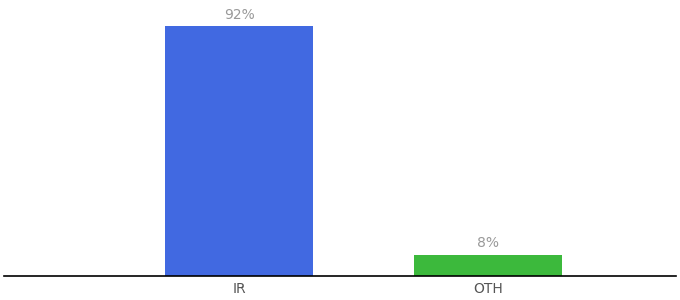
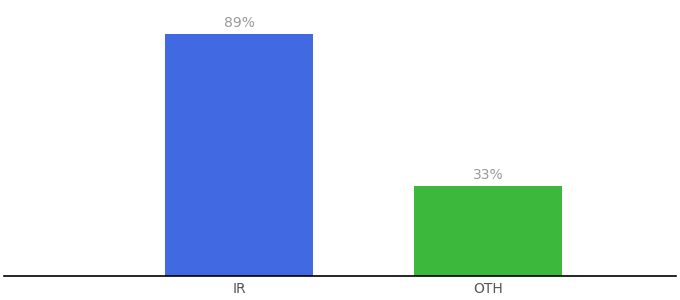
IR: 92% -> 89%
OTH: 8% -> 33%
